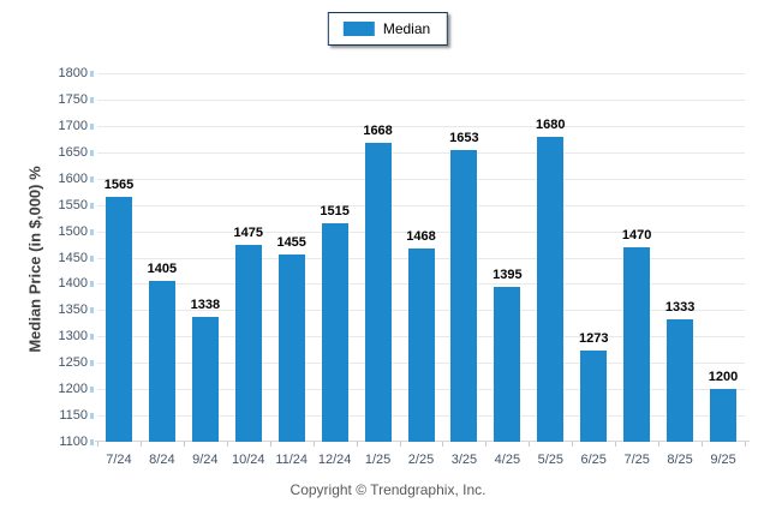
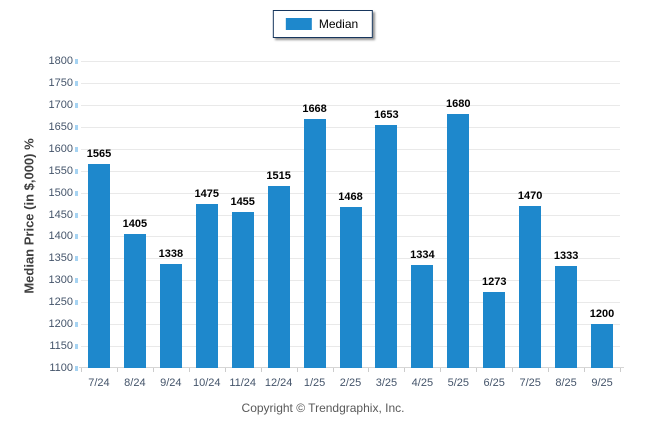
4/25: 1395 -> 1334
